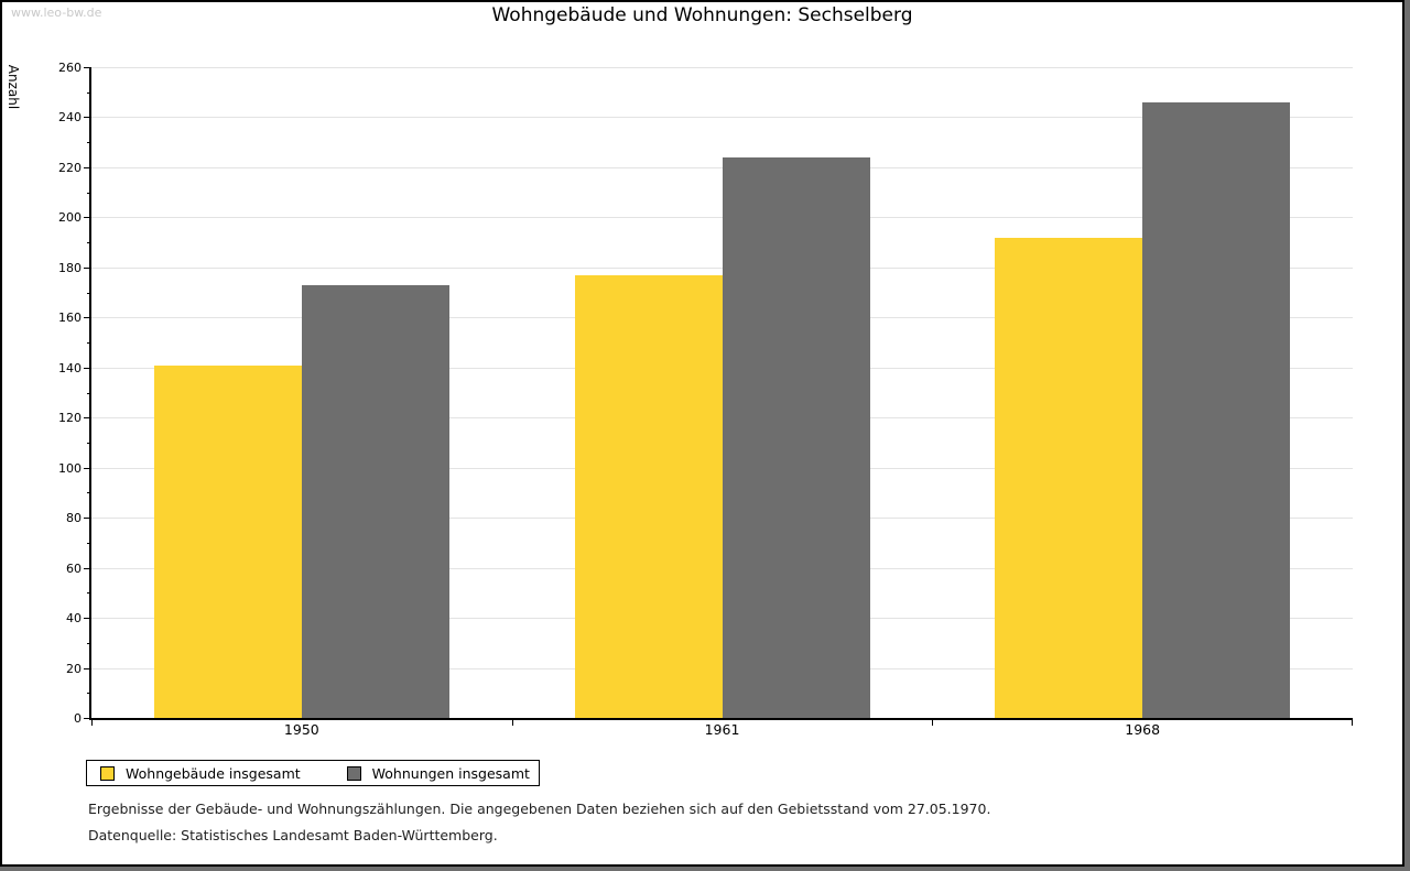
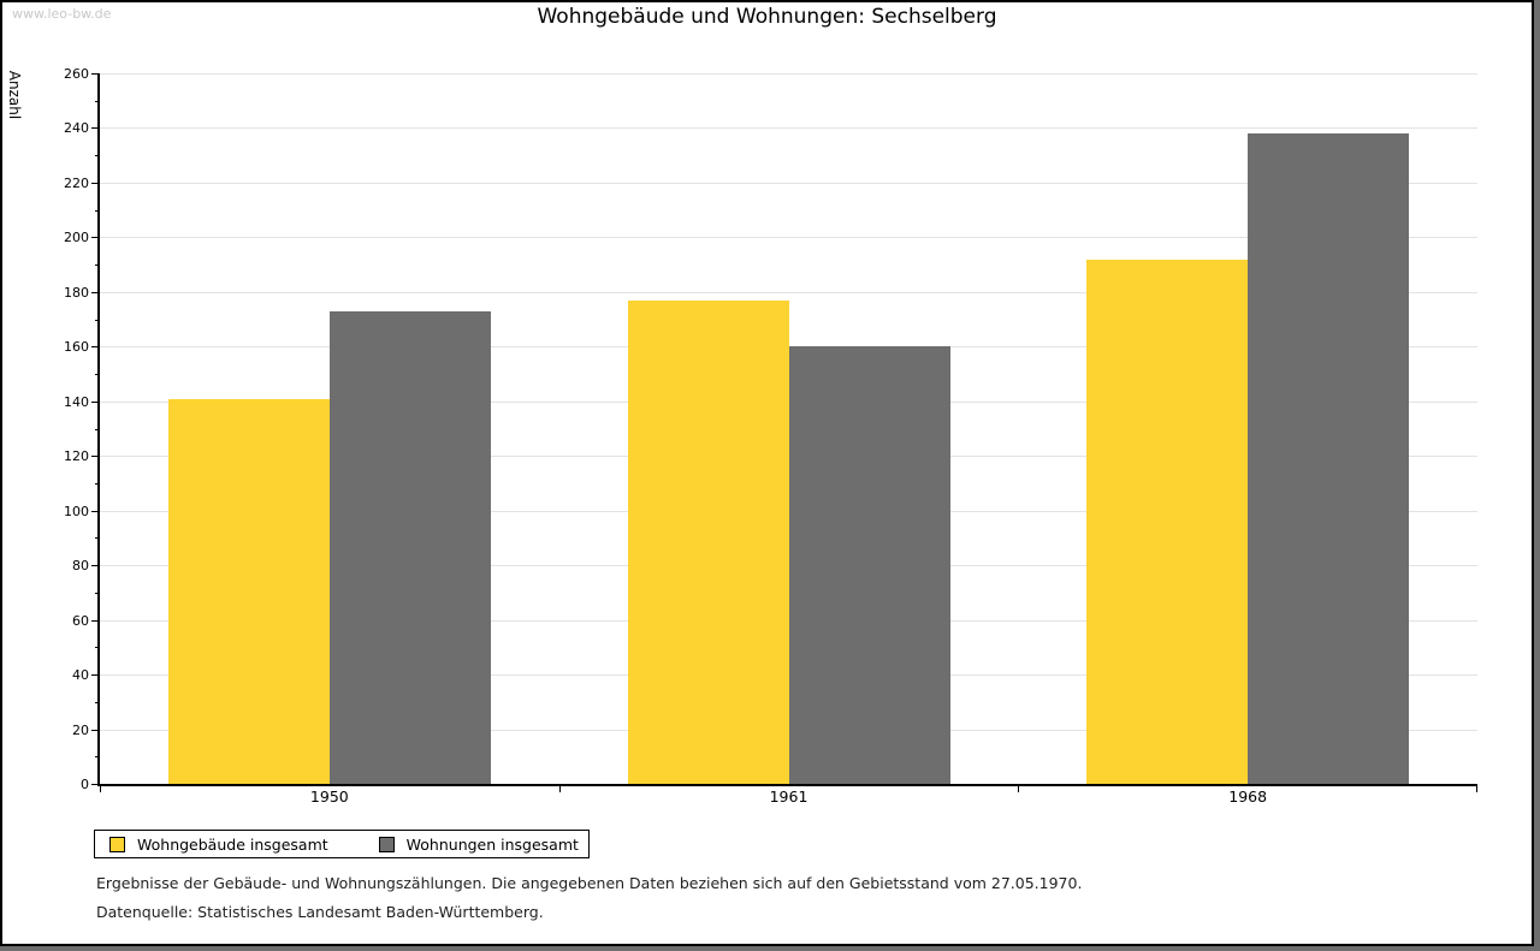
Wohnungen insgesamt/1961: 224 -> 160
Wohnungen insgesamt/1968: 246 -> 238
